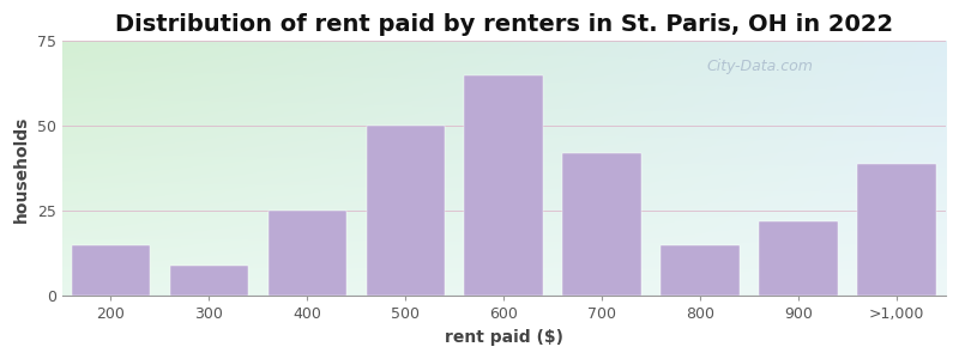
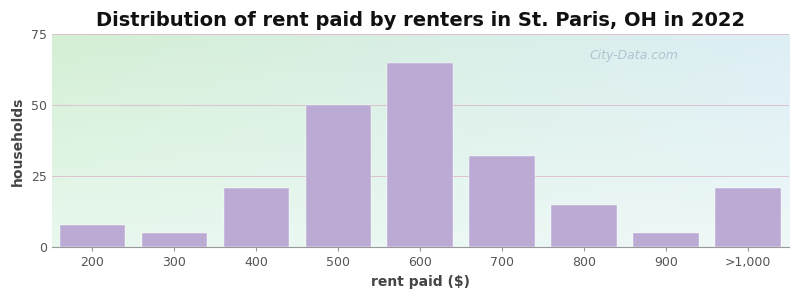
200: 15 -> 8
300: 9 -> 5
400: 25 -> 21
700: 42 -> 32
900: 22 -> 5
>1,000: 39 -> 21
